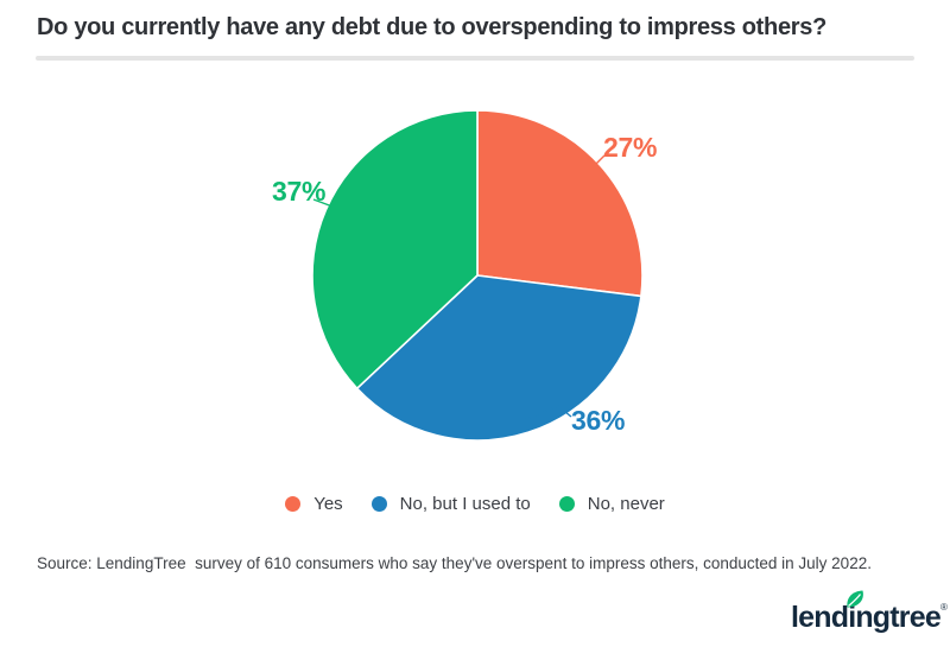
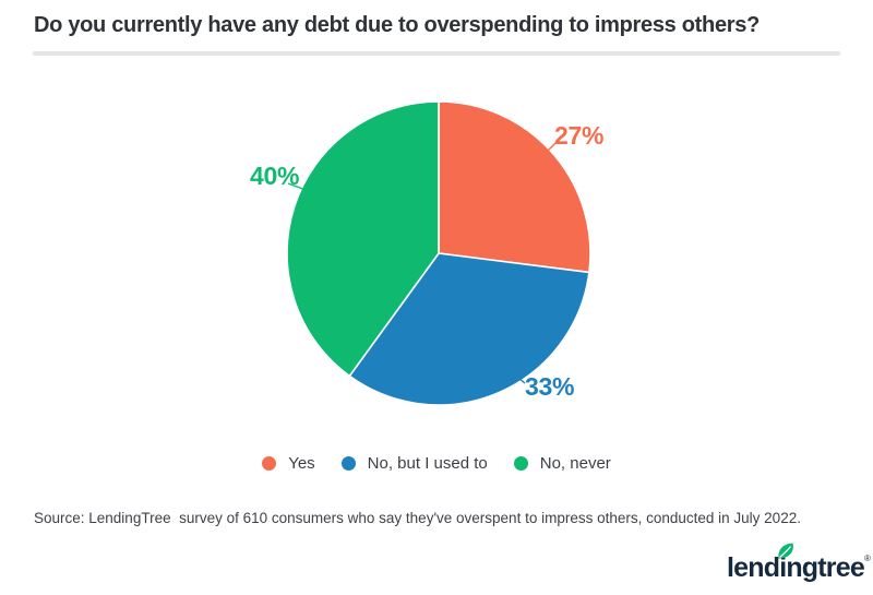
No, but I used to: 36% -> 33%
No, never: 37% -> 40%
